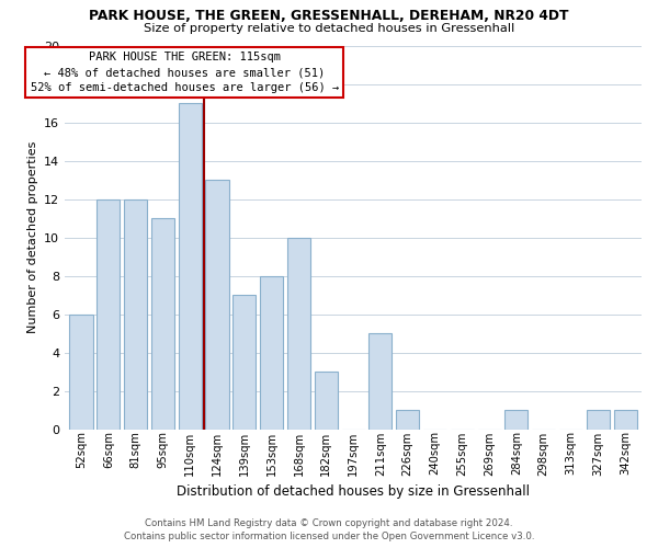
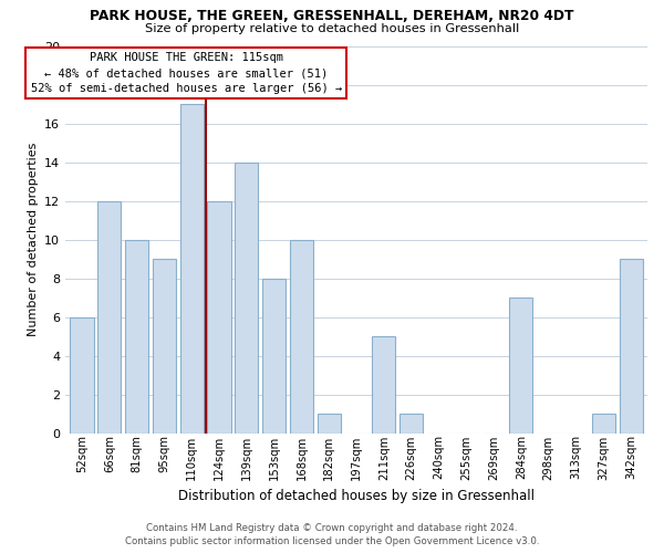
81sqm: 12 -> 10
95sqm: 11 -> 9
124sqm: 13 -> 12
139sqm: 7 -> 14
182sqm: 3 -> 1
284sqm: 1 -> 7
342sqm: 1 -> 9
